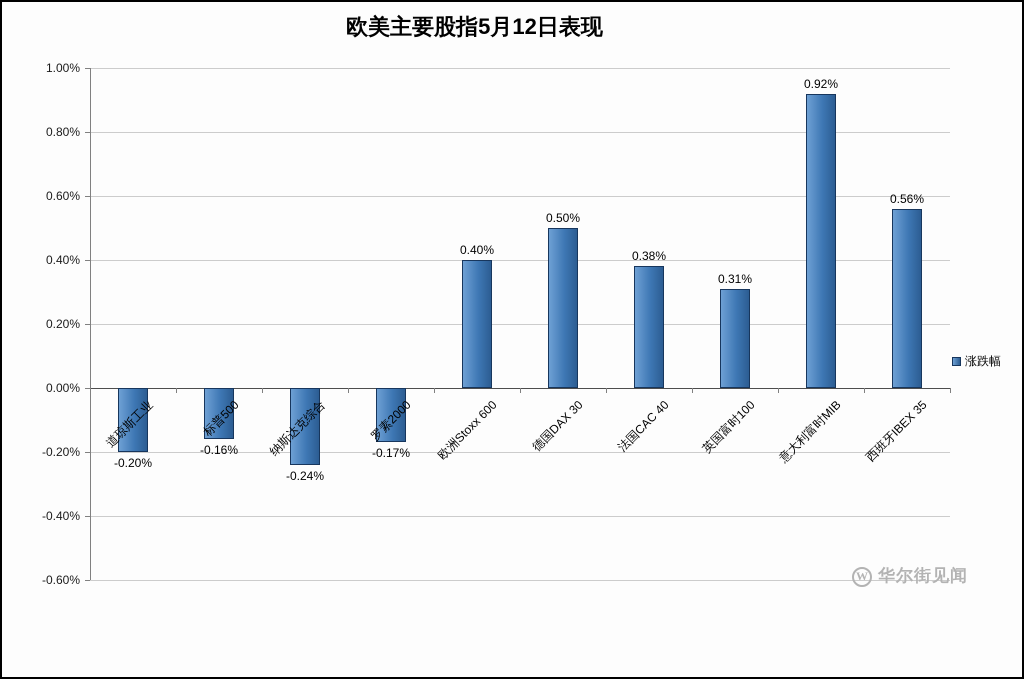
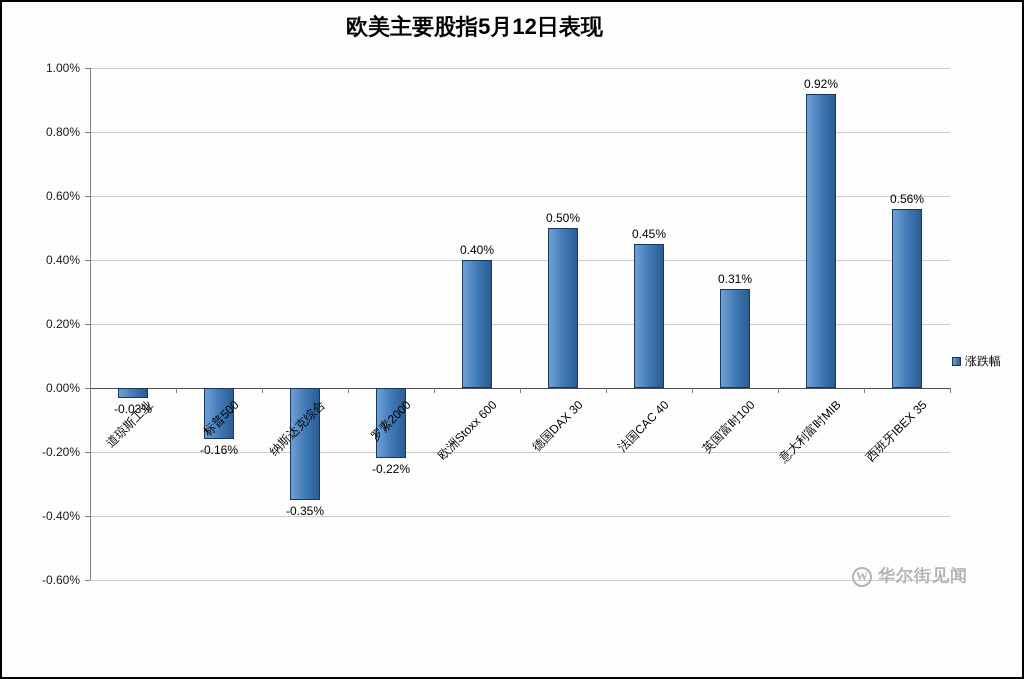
道琼斯工业: -0.20% -> -0.03%
纳斯达克综合: -0.24% -> -0.35%
罗素2000: -0.17% -> -0.22%
法国CAC 40: 0.38% -> 0.45%
